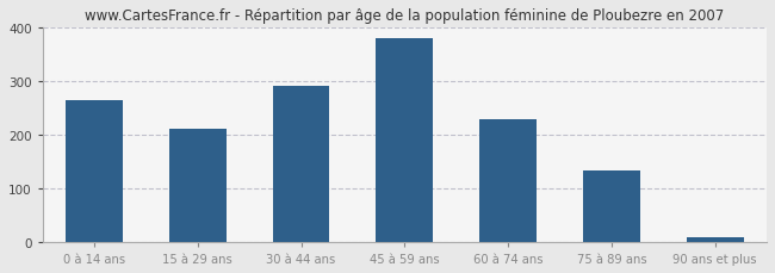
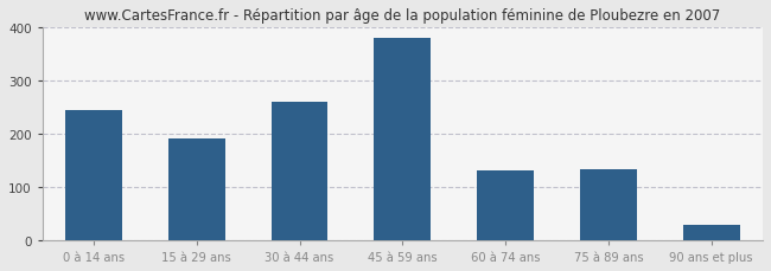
0 à 14 ans: 265 -> 245
15 à 29 ans: 210 -> 190
30 à 44 ans: 290 -> 260
60 à 74 ans: 228 -> 130
90 ans et plus: 10 -> 30
